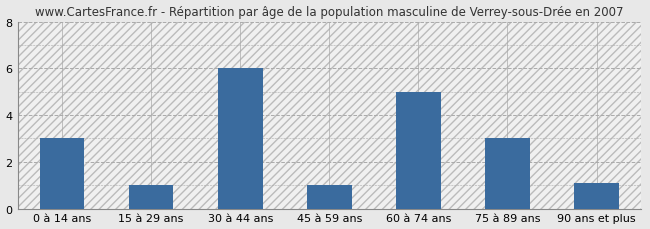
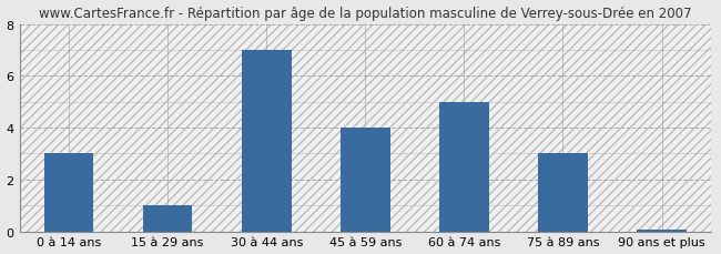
30 à 44 ans: 6.00 -> 7.00
45 à 59 ans: 1.00 -> 4.00
90 ans et plus: 1.10 -> 0.07
